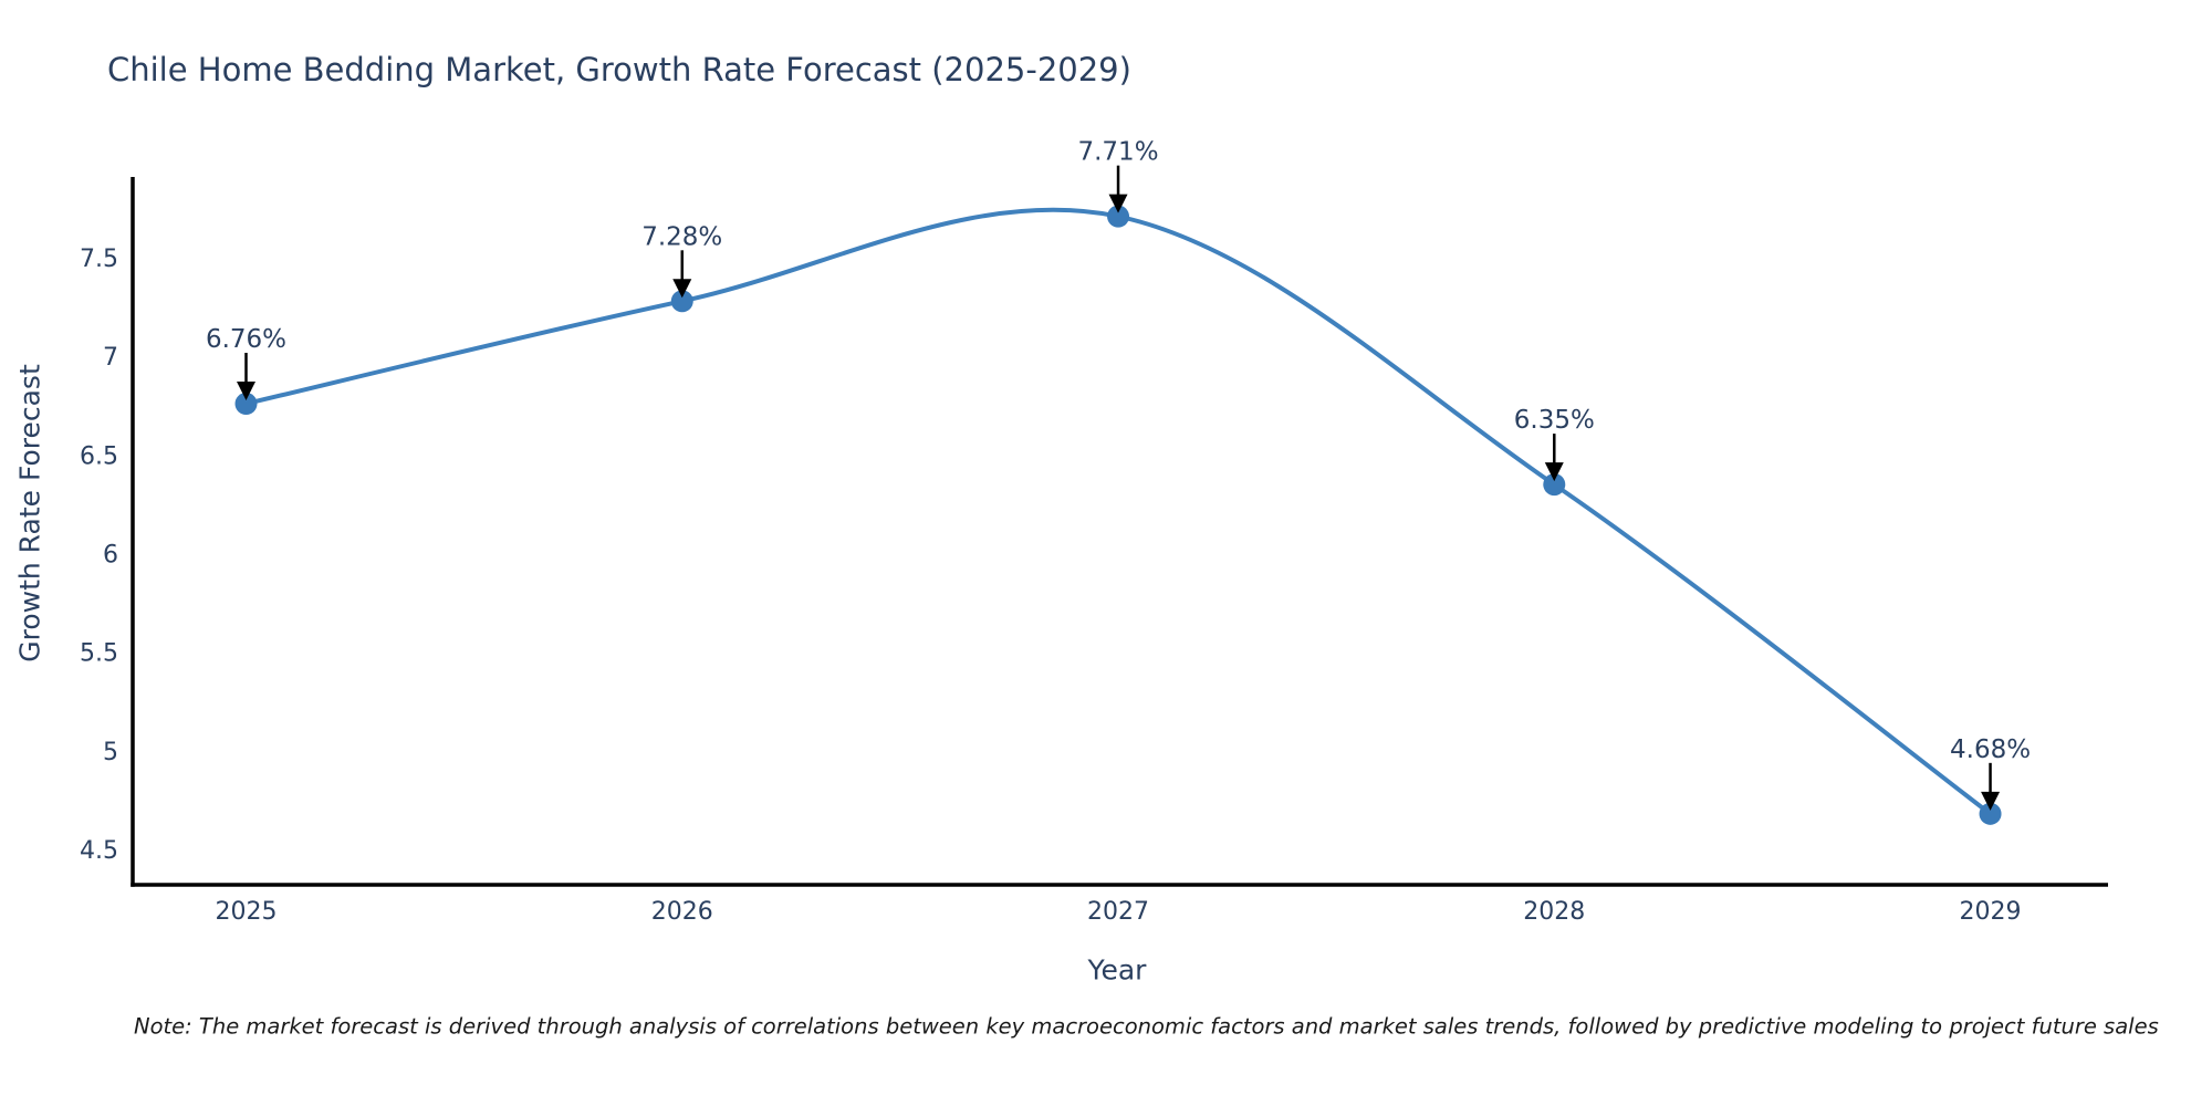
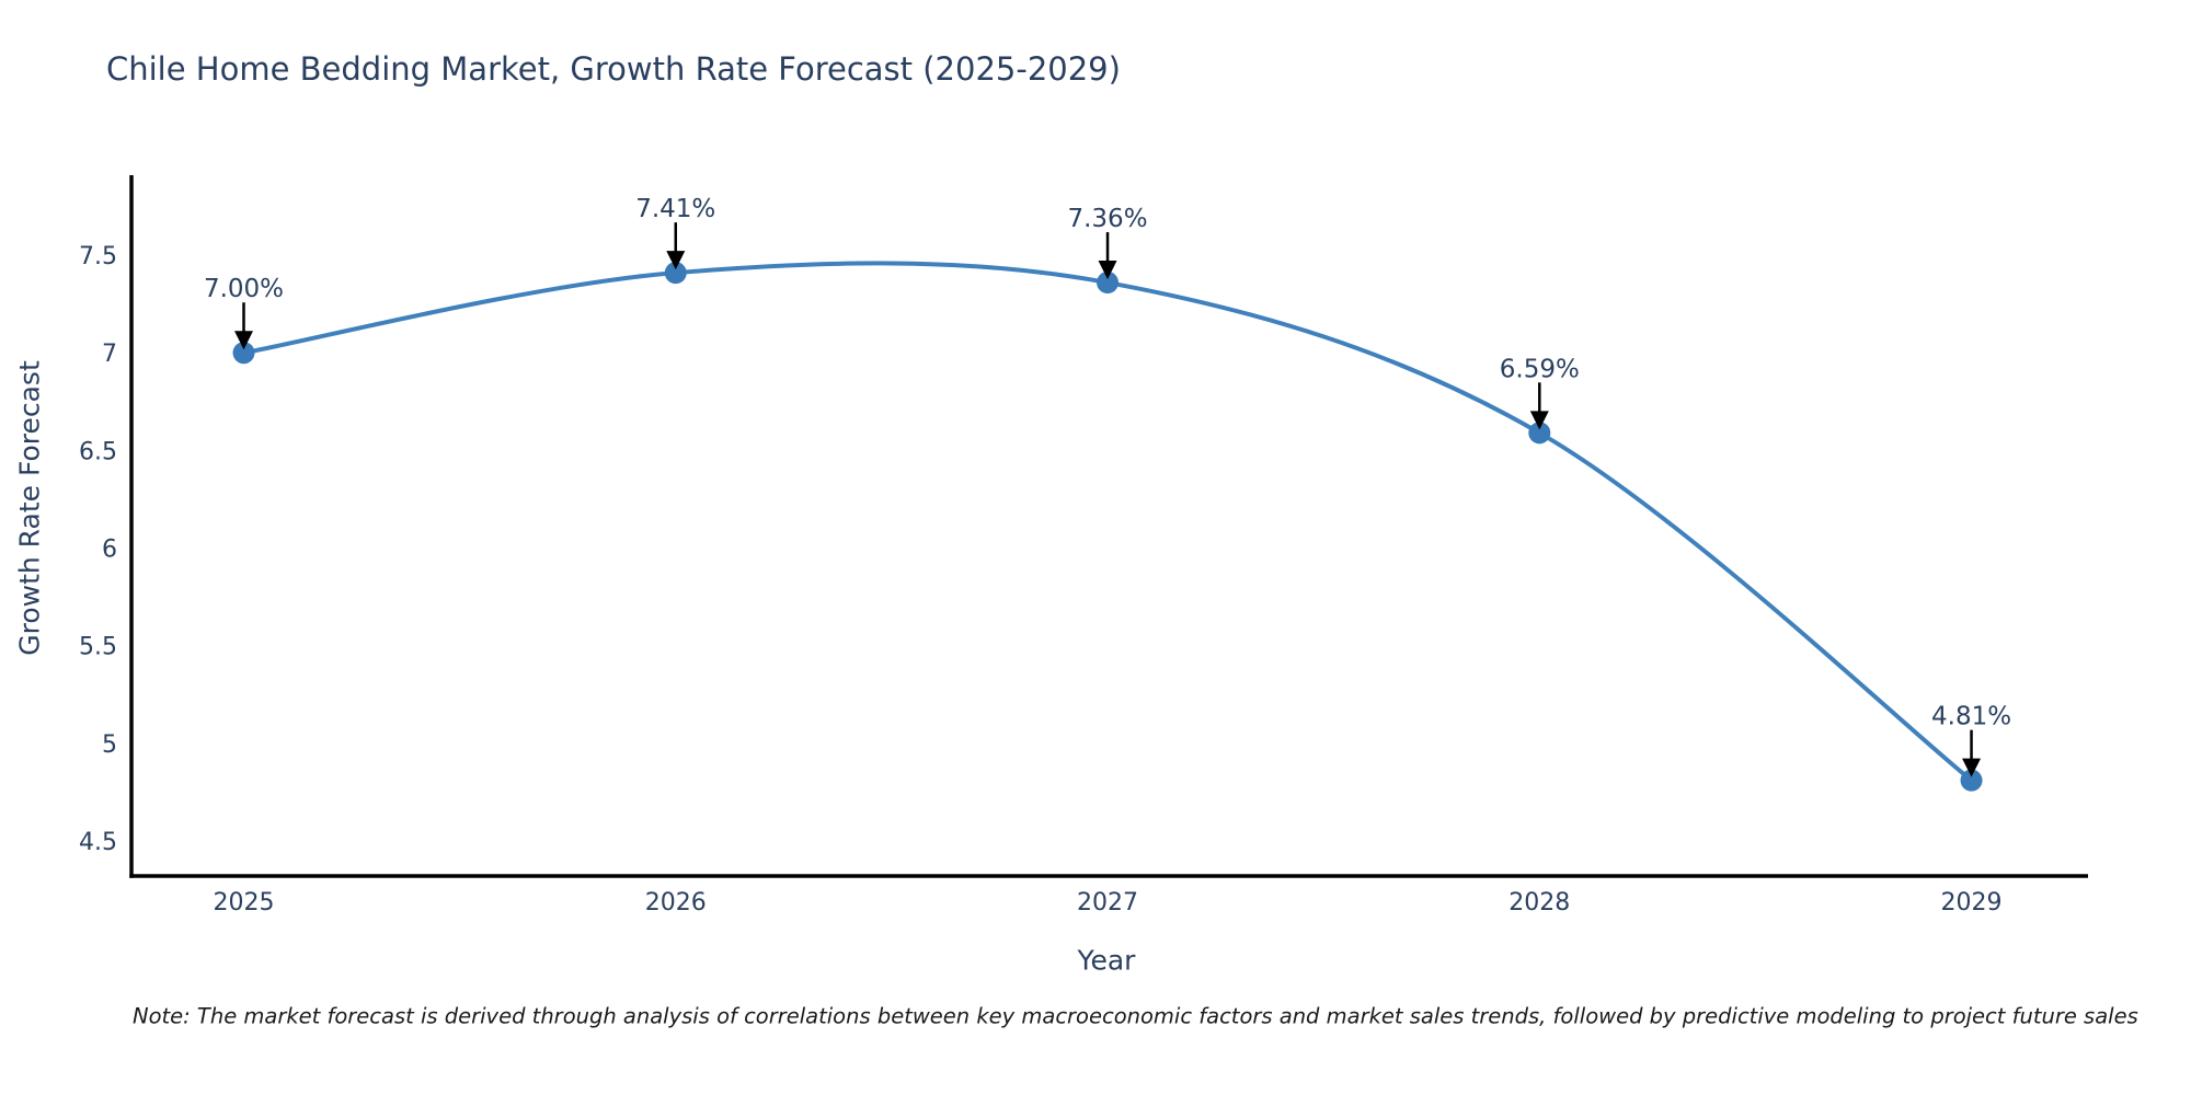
2025: 6.76% -> 7.00%
2026: 7.28% -> 7.41%
2027: 7.71% -> 7.36%
2028: 6.35% -> 6.59%
2029: 4.68% -> 4.81%
